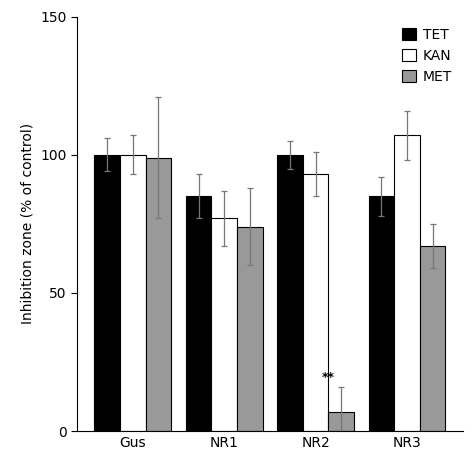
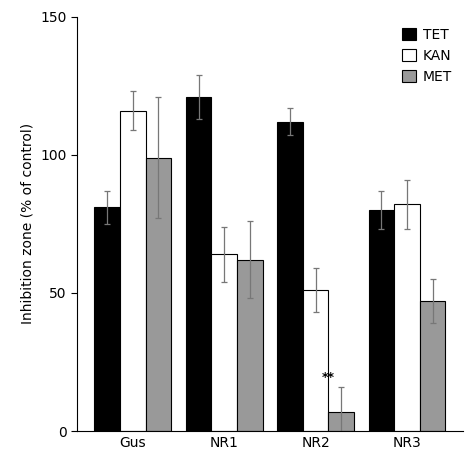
TET/Gus: 100 -> 81
KAN/Gus: 100 -> 116
TET/NR1: 85 -> 121
KAN/NR1: 77 -> 64
MET/NR1: 74 -> 62
TET/NR2: 100 -> 112
KAN/NR2: 93 -> 51
TET/NR3: 85 -> 80
KAN/NR3: 107 -> 82
MET/NR3: 67 -> 47
